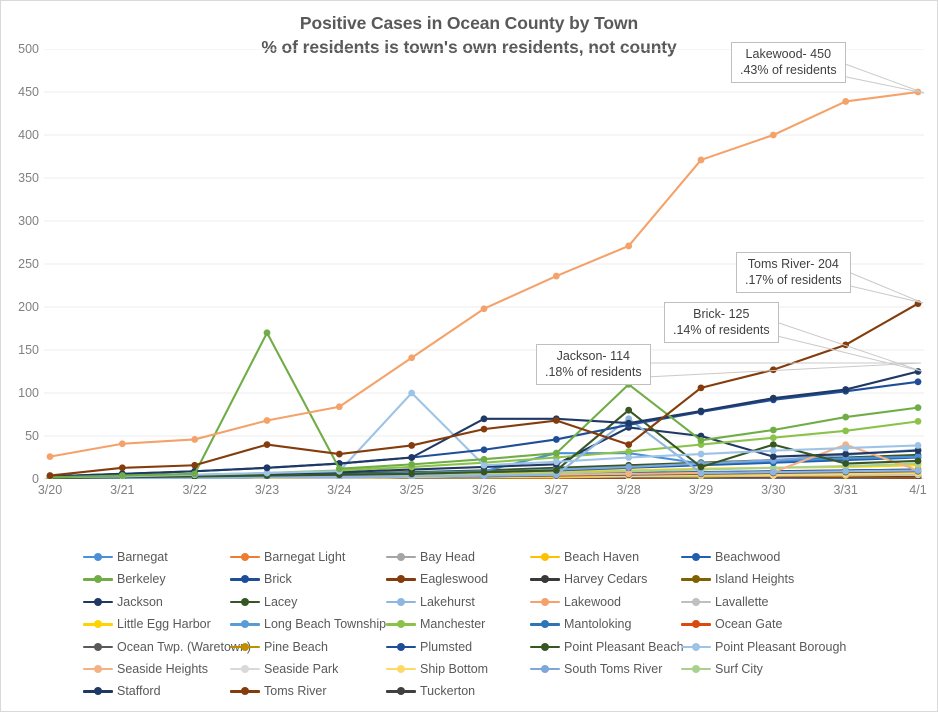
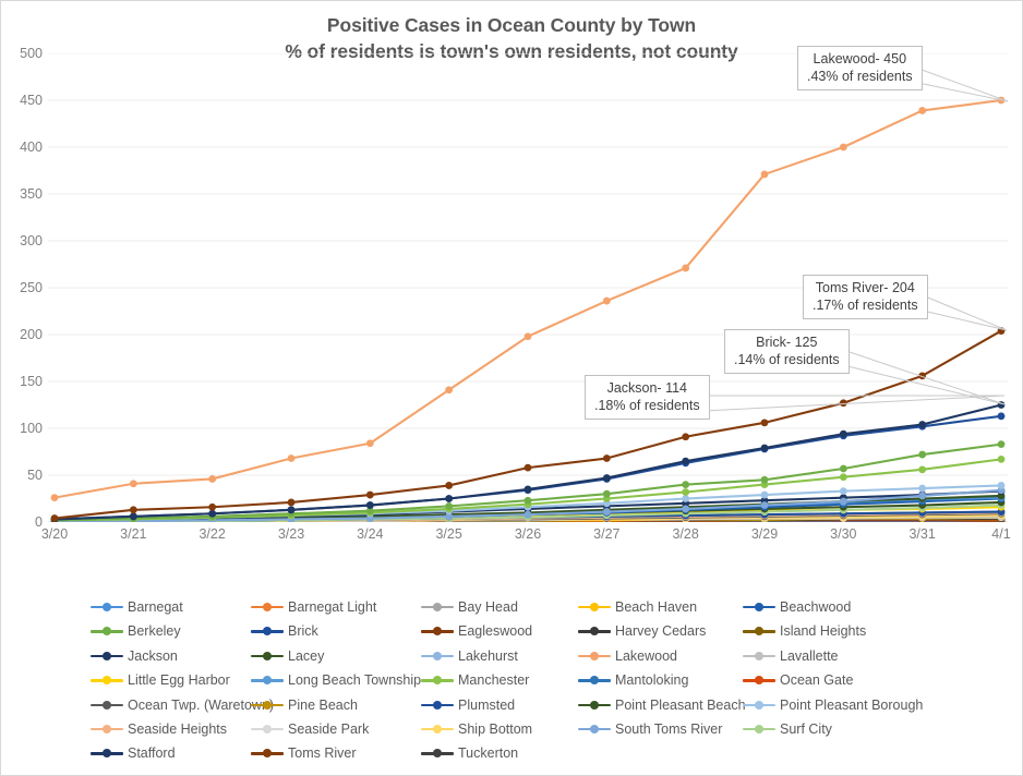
Berkeley/3/23: 170 -> 10
Toms River/3/23: 40 -> 20
Point Pleasant Borough/3/25: 100 -> 10
Jackson/3/26: 70 -> 40
Barnegat/3/27: 30 -> 10
Jackson/3/27: 70 -> 50
Barnegat/3/28: 30 -> 20
Berkeley/3/28: 110 -> 40
Lacey/3/28: 80 -> 10
Lakehurst/3/28: 70 -> 10
Stafford/3/28: 60 -> 20
Toms River/3/28: 40 -> 90
Stafford/3/29: 50 -> 20
Lacey/3/30: 40 -> 20
Seaside Heights/3/31: 40 -> 10
